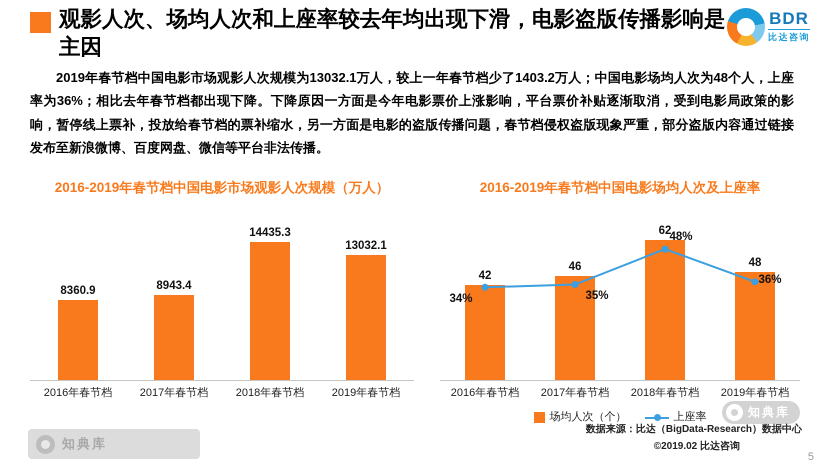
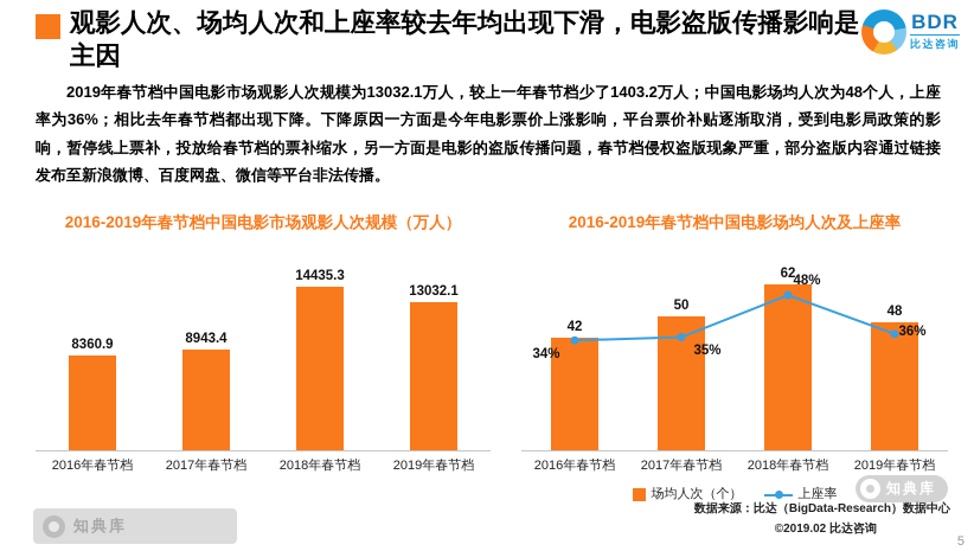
2016-2019年春节档中国电影场均人次及上座率/场均人次（个）/2017年春节档: 46 -> 50
